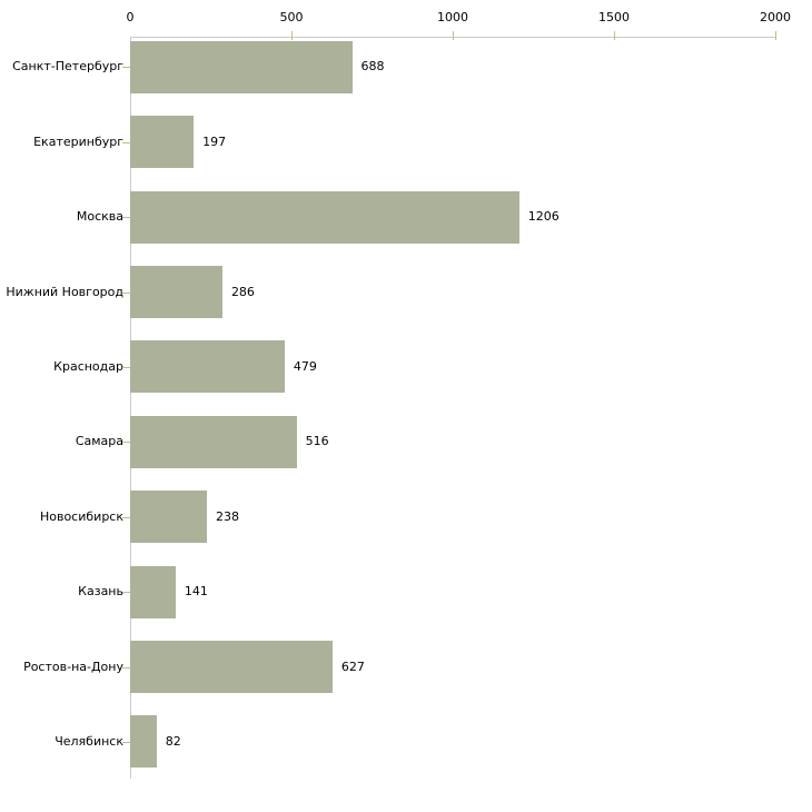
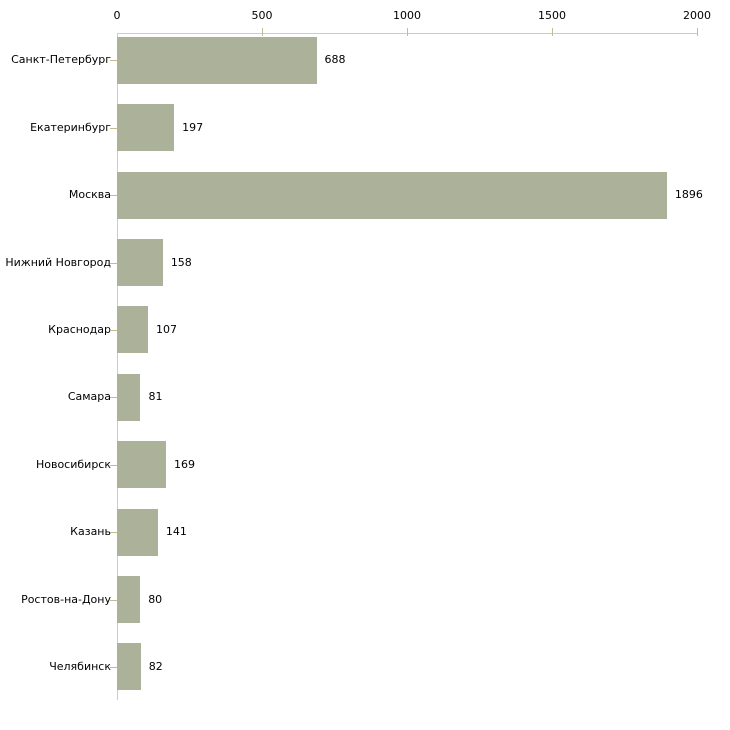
Москва: 1206 -> 1896
Нижний Новгород: 286 -> 158
Краснодар: 479 -> 107
Самара: 516 -> 81
Новосибирск: 238 -> 169
Ростов-на-Дону: 627 -> 80
